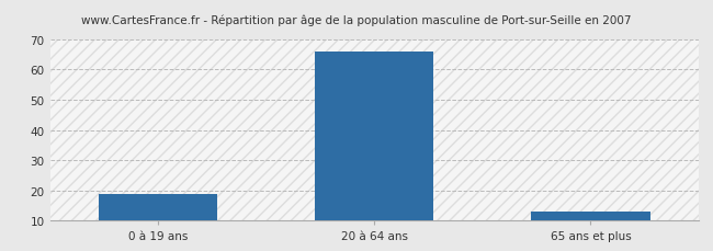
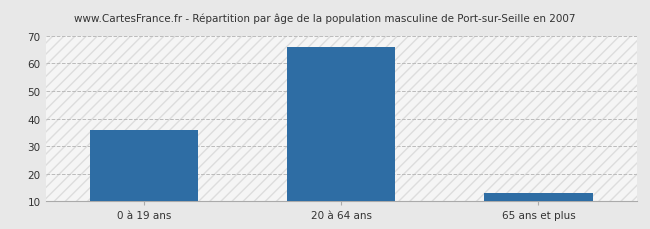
0 à 19 ans: 19 -> 36
